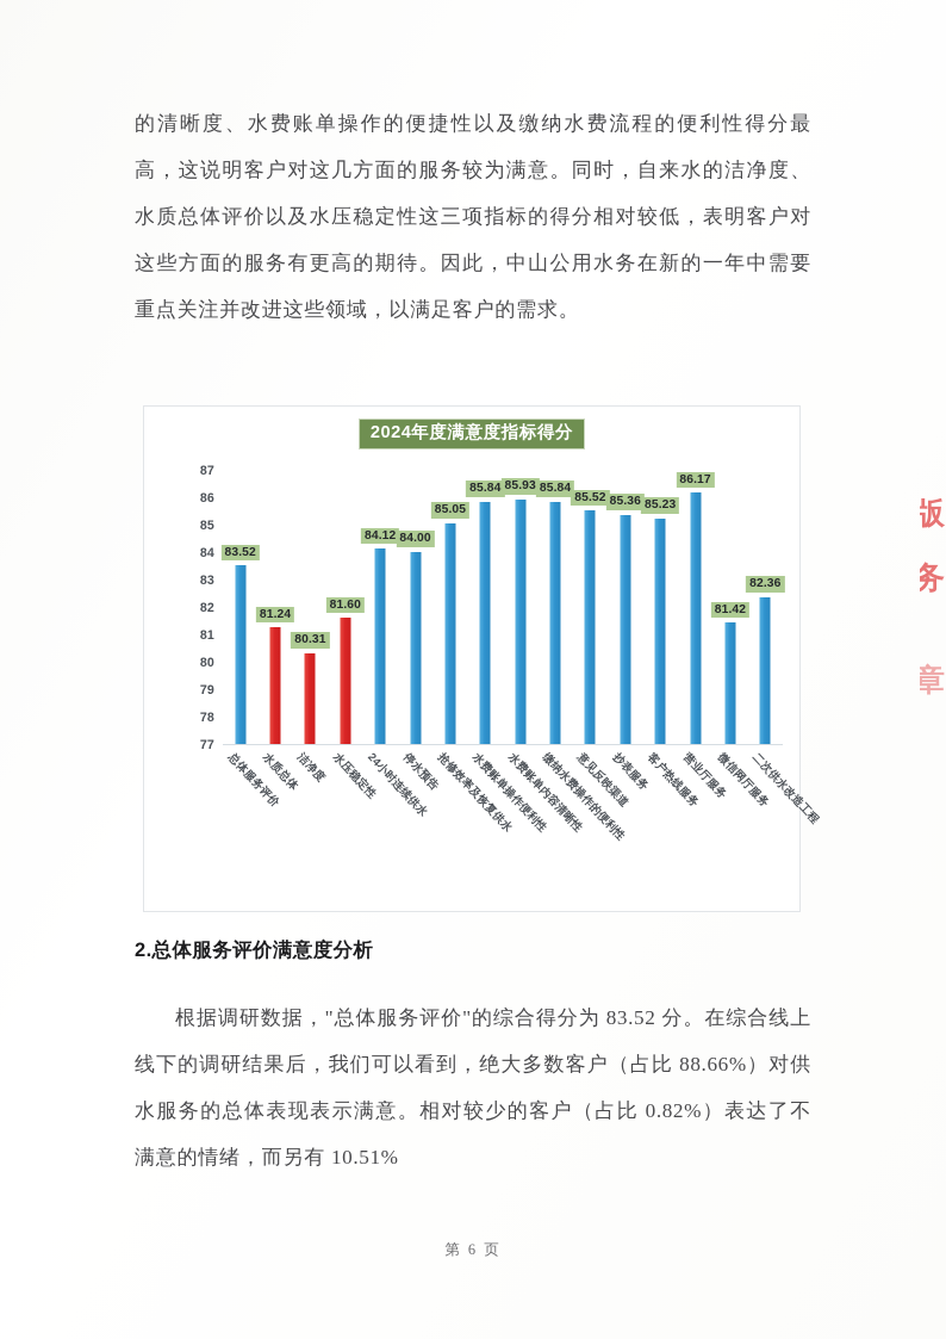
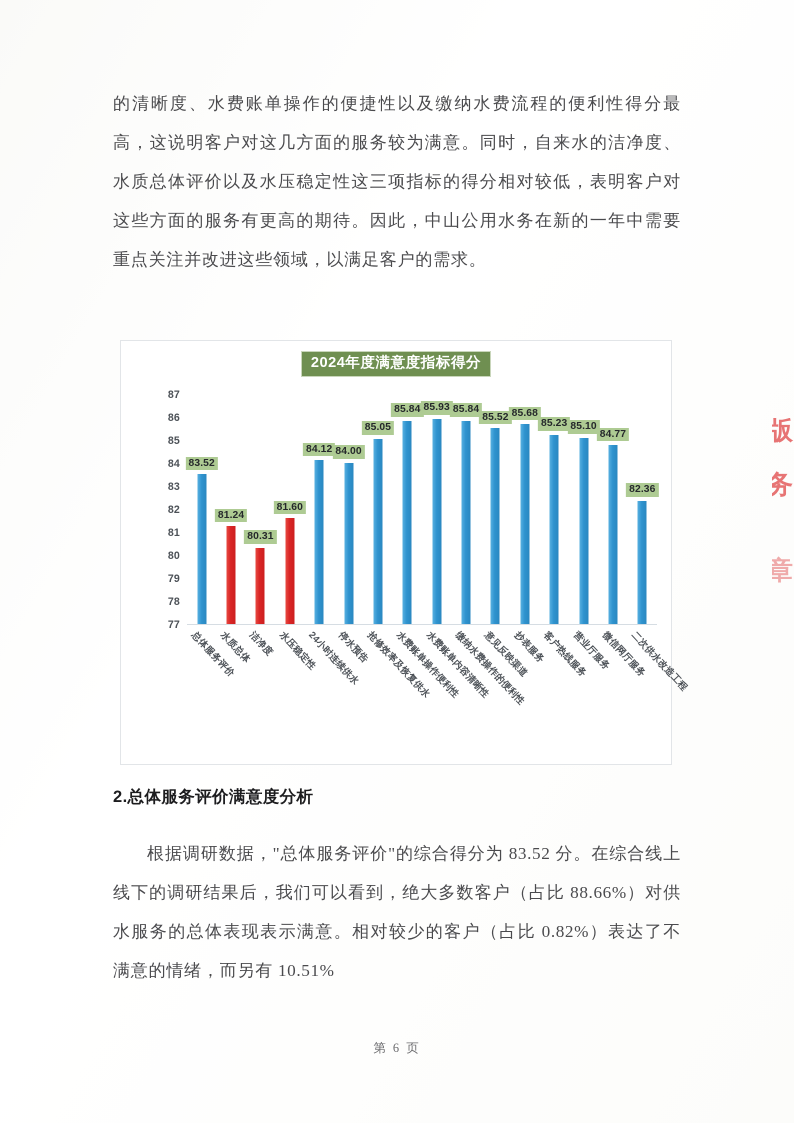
抄表服务: 85.36 -> 85.68
营业厅服务: 86.17 -> 85.10
微信网厅服务: 81.42 -> 84.77
